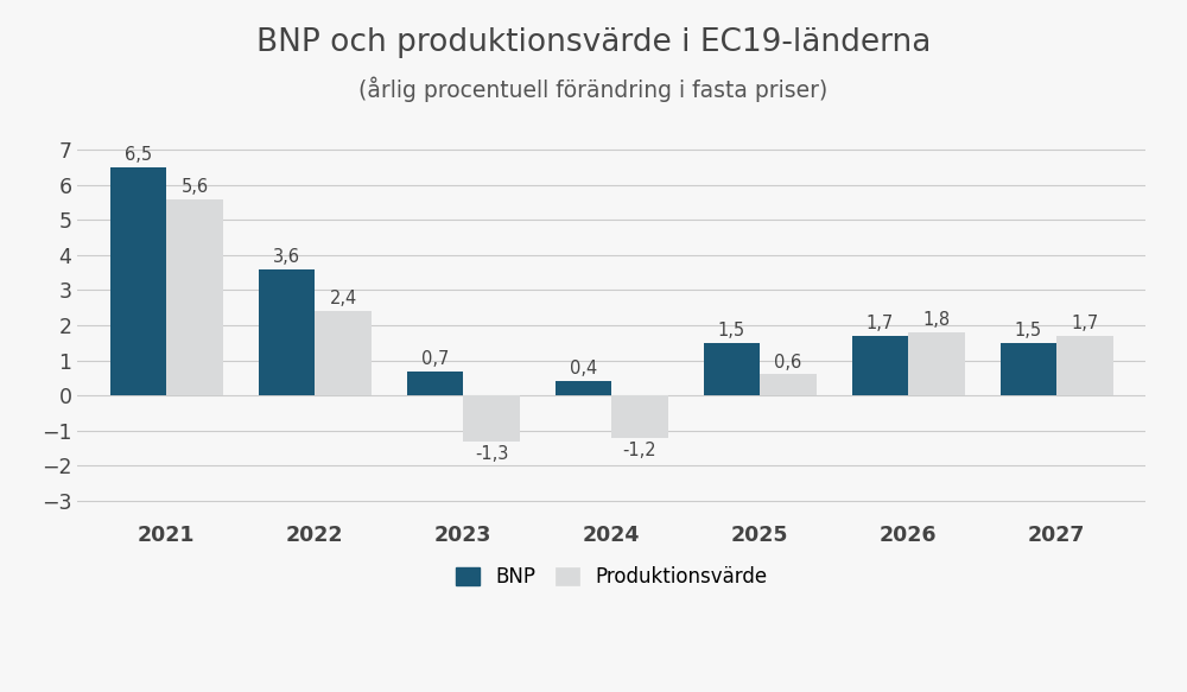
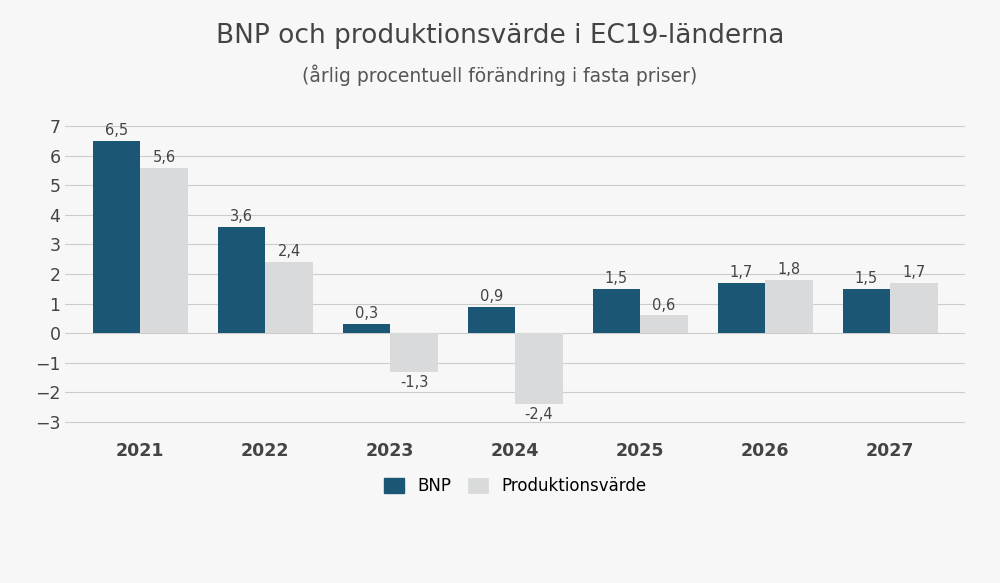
BNP/2023: 0,7 -> 0,3
BNP/2024: 0,4 -> 0,9
Produktionsvärde/2024: -1,2 -> -2,4
